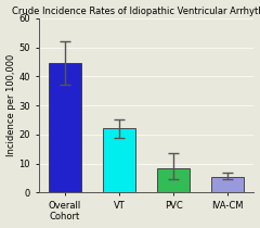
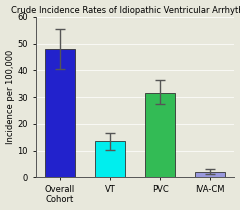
Overall Cohort: 44.5 -> 48.0
VT: 22.0 -> 13.5
PVC: 8.5 -> 31.5
IVA-CM: 5.5 -> 2.0
